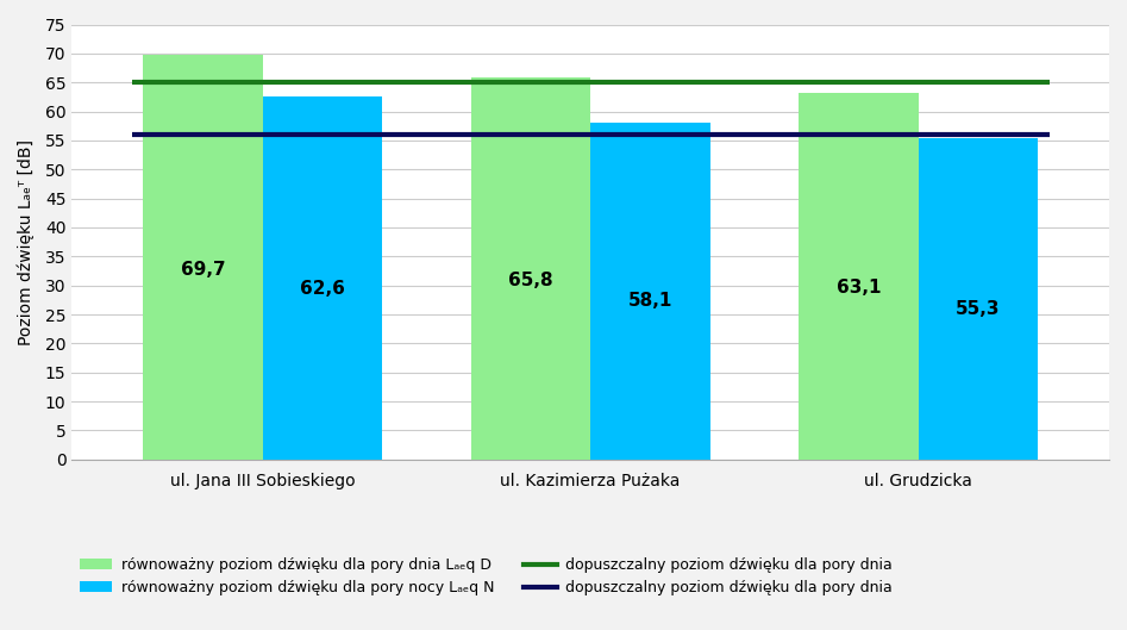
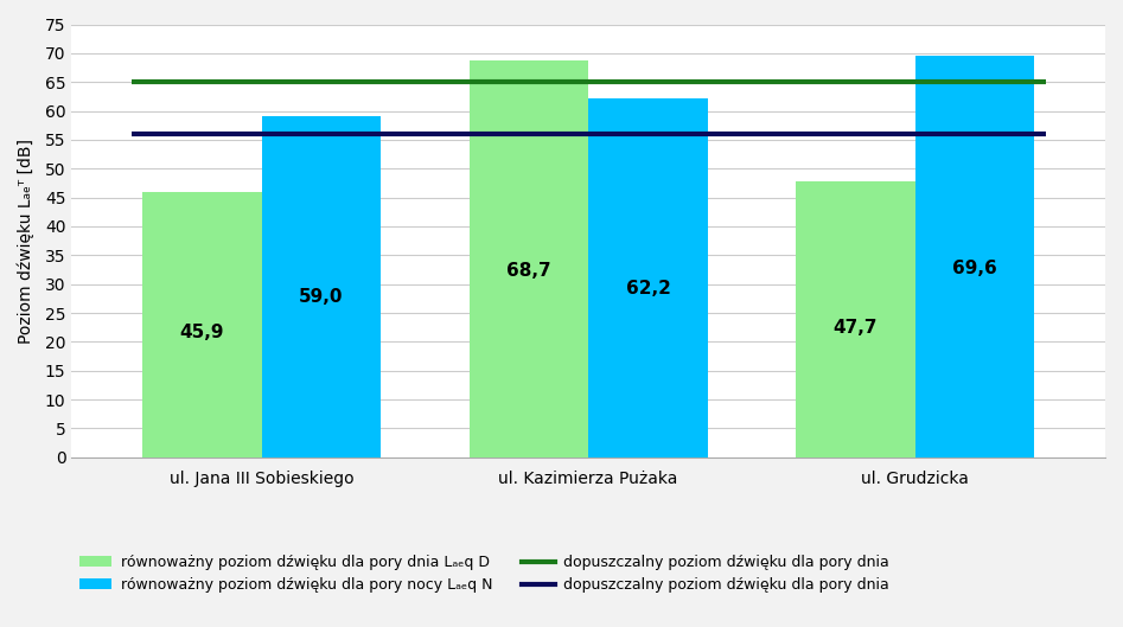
równoważny poziom dźwięku dla pory dnia Lₐₑq D/ul. Jana III Sobieskiego: 69,7 -> 45,9
równoważny poziom dźwięku dla pory nocy Lₐₑq N/ul. Jana III Sobieskiego: 62,6 -> 59,0
równoważny poziom dźwięku dla pory dnia Lₐₑq D/ul. Kazimierza Pużaka: 65,8 -> 68,7
równoważny poziom dźwięku dla pory nocy Lₐₑq N/ul. Kazimierza Pużaka: 58,1 -> 62,2
równoważny poziom dźwięku dla pory dnia Lₐₑq D/ul. Grudzicka: 63,1 -> 47,7
równoważny poziom dźwięku dla pory nocy Lₐₑq N/ul. Grudzicka: 55,3 -> 69,6
